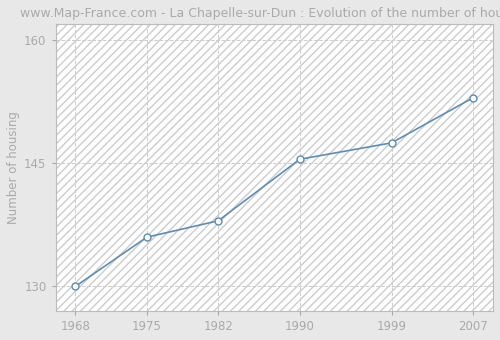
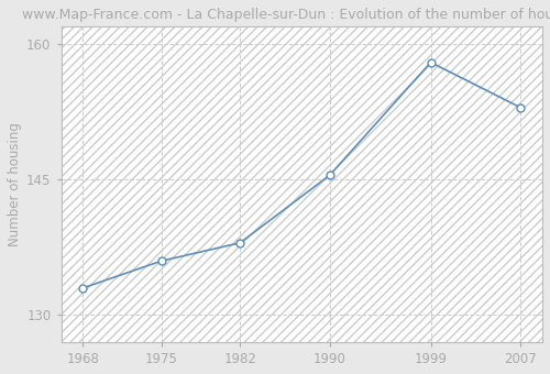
1968: 130.0 -> 133.0
1999: 147.5 -> 158.0
